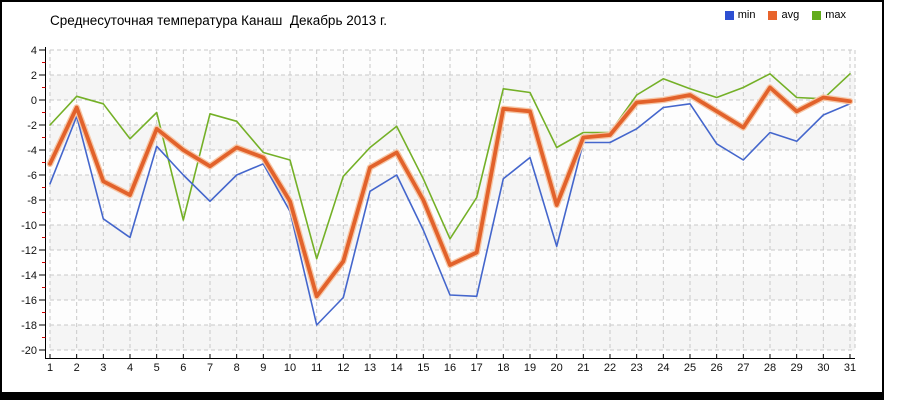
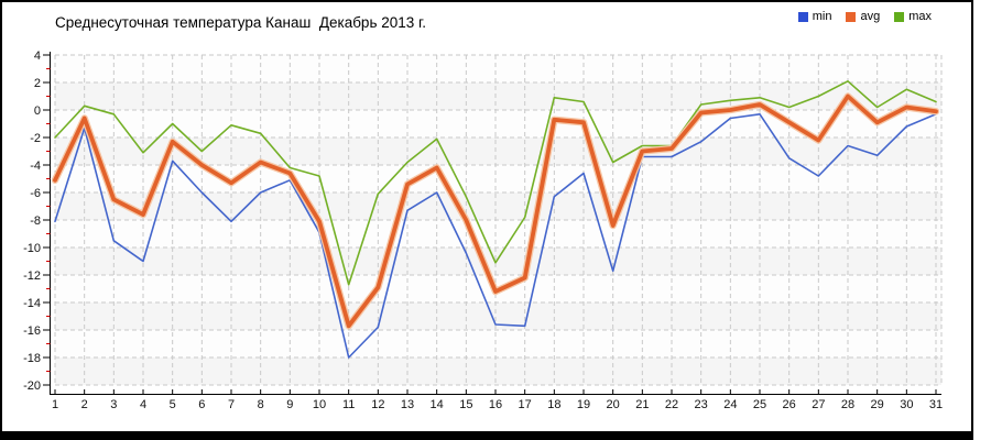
min/1: -6.7 -> -8.1
max/6: -9.6 -> -3.0
max/24: 1.7 -> 0.7
max/30: 0.1 -> 1.5
max/31: 2.1 -> 0.6
